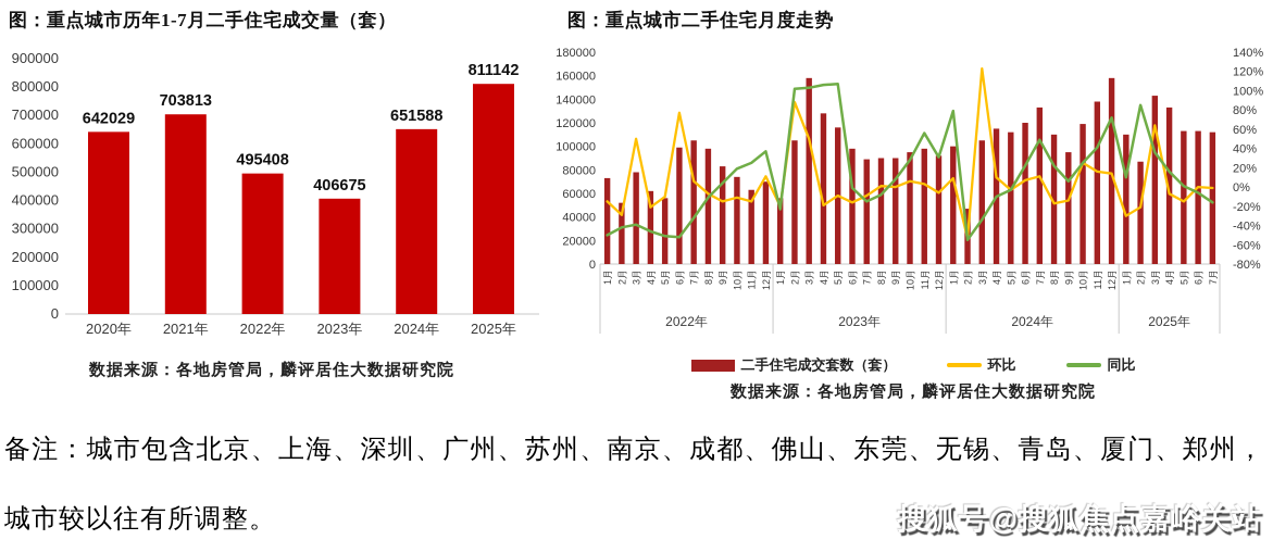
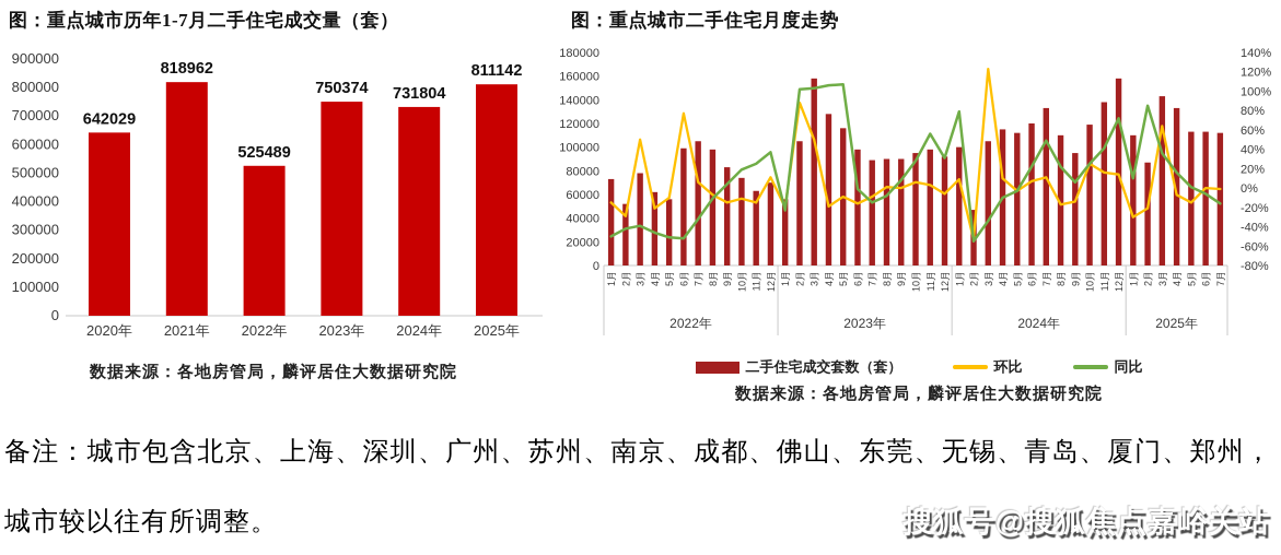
图：重点城市历年1-7月二手住宅成交量（套）/2021年: 703813 -> 818962
图：重点城市历年1-7月二手住宅成交量（套）/2022年: 495408 -> 525489
图：重点城市历年1-7月二手住宅成交量（套）/2023年: 406675 -> 750374
图：重点城市历年1-7月二手住宅成交量（套）/2024年: 651588 -> 731804
